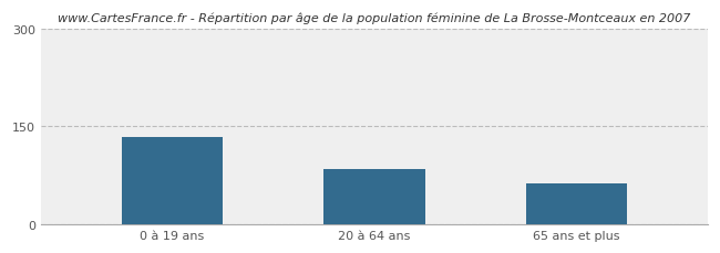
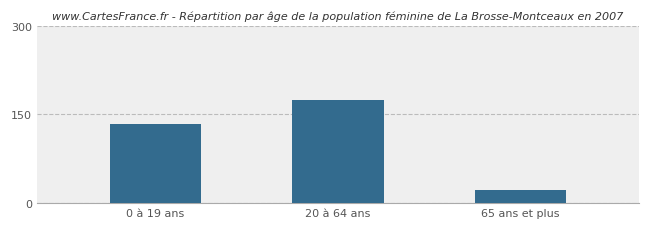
20 à 64 ans: 84 -> 175
65 ans et plus: 62 -> 22
